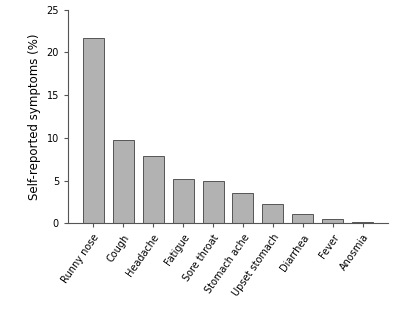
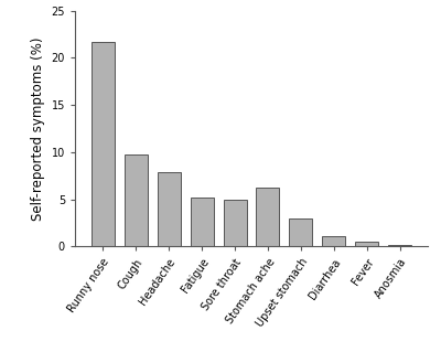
Stomach ache: 3.5 -> 6.2
Upset stomach: 2.2 -> 3.0
